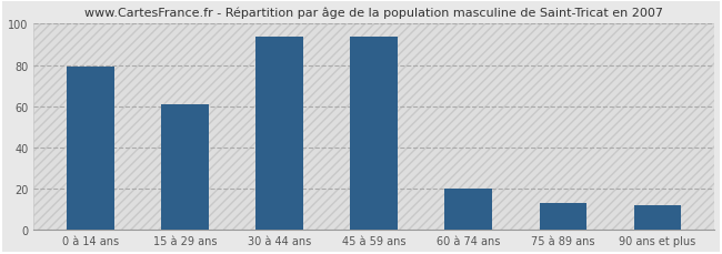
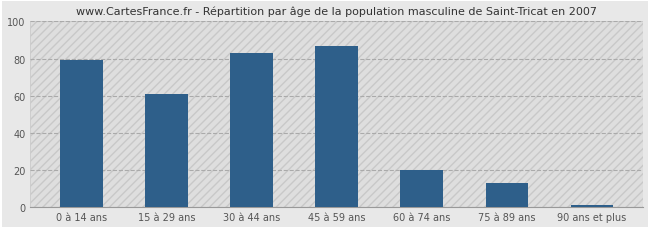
30 à 44 ans: 94 -> 83
45 à 59 ans: 94 -> 87
90 ans et plus: 12 -> 1
